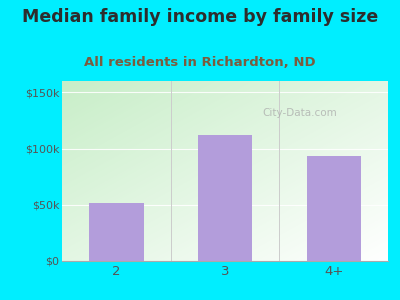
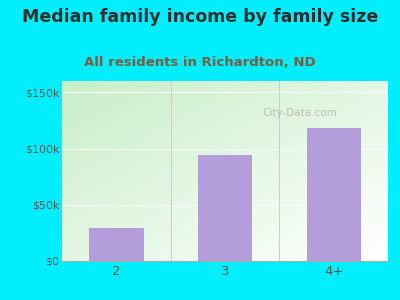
2: $52k -> $29k
3: $112k -> $94k
4+: $93k -> $118k
